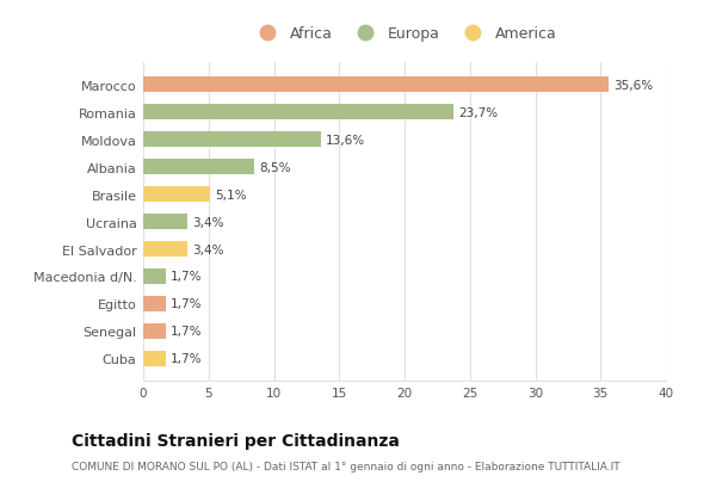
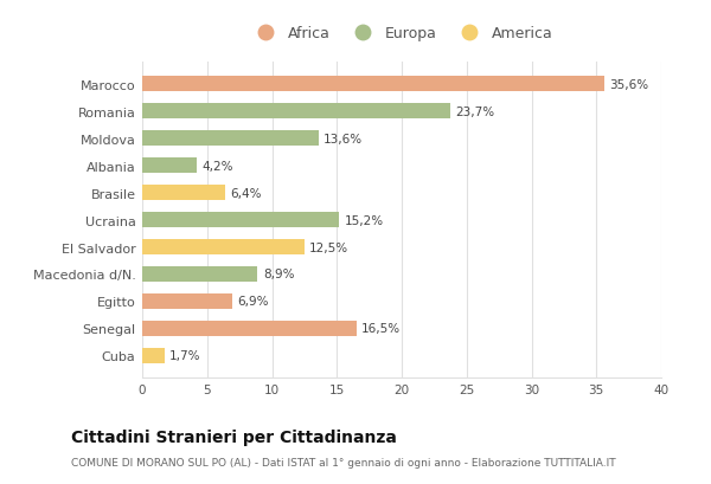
Albania: 8,5% -> 4,2%
Brasile: 5,1% -> 6,4%
Ucraina: 3,4% -> 15,2%
El Salvador: 3,4% -> 12,5%
Macedonia d/N.: 1,7% -> 8,9%
Egitto: 1,7% -> 6,9%
Senegal: 1,7% -> 16,5%
